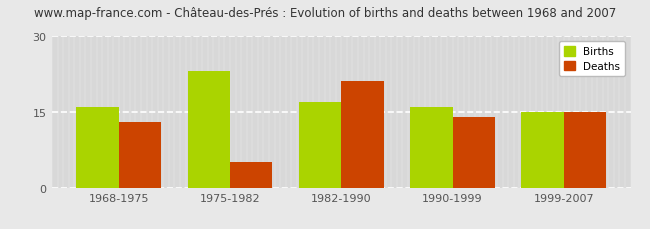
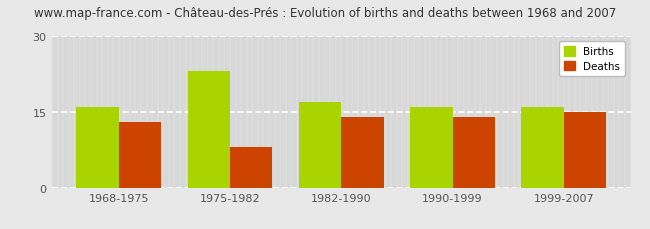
Deaths/1975-1982: 5 -> 8
Deaths/1982-1990: 21 -> 14
Births/1999-2007: 15 -> 16
